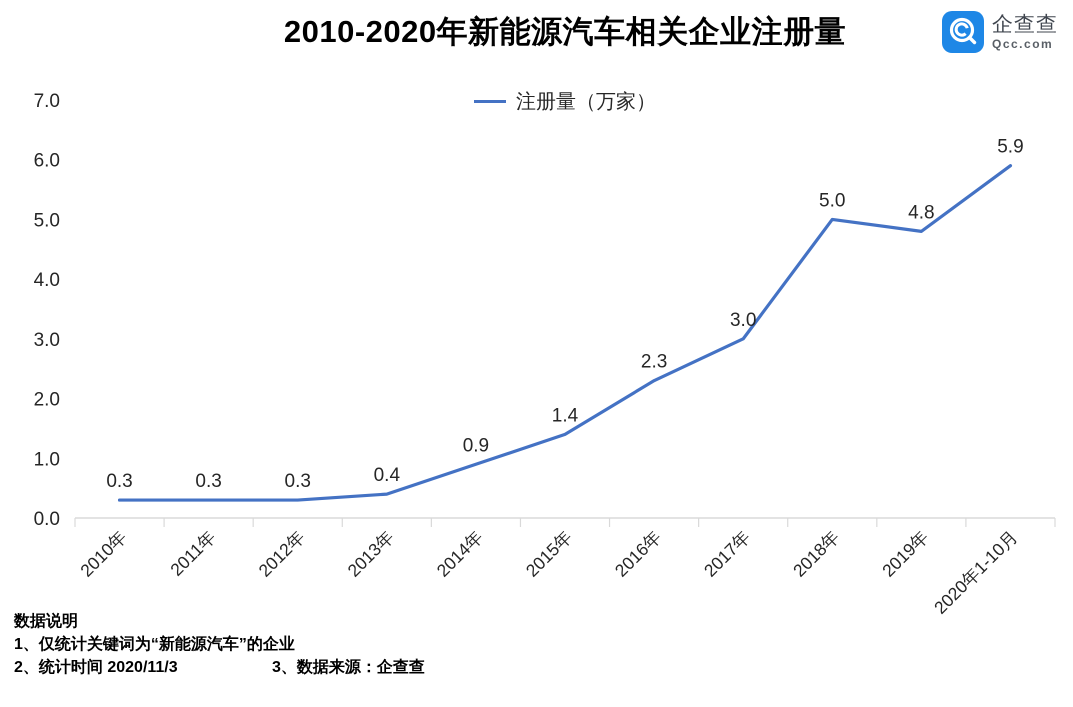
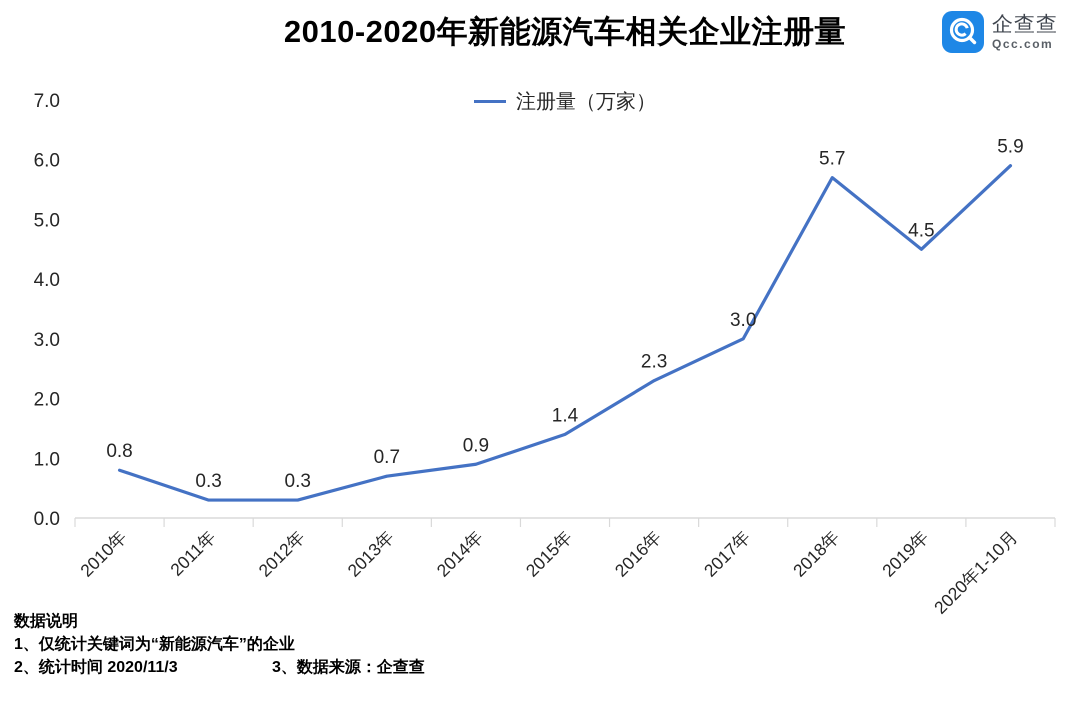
2010年: 0.3 -> 0.8
2013年: 0.4 -> 0.7
2018年: 5.0 -> 5.7
2019年: 4.8 -> 4.5
